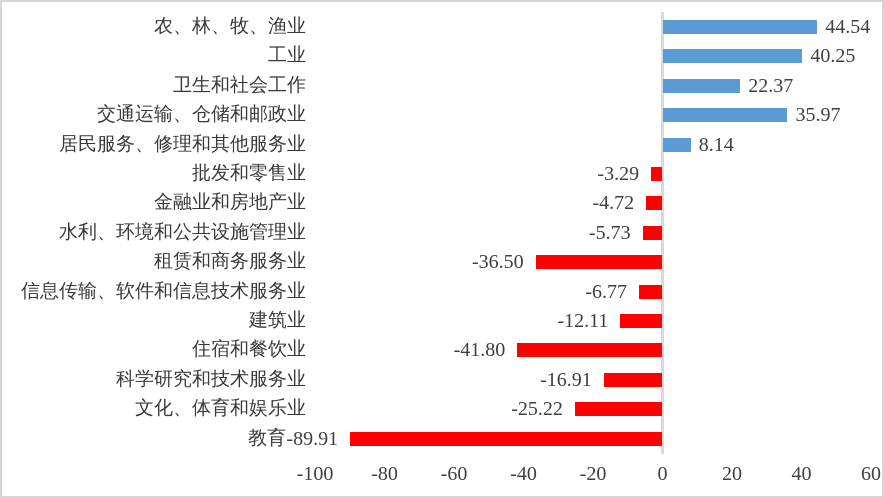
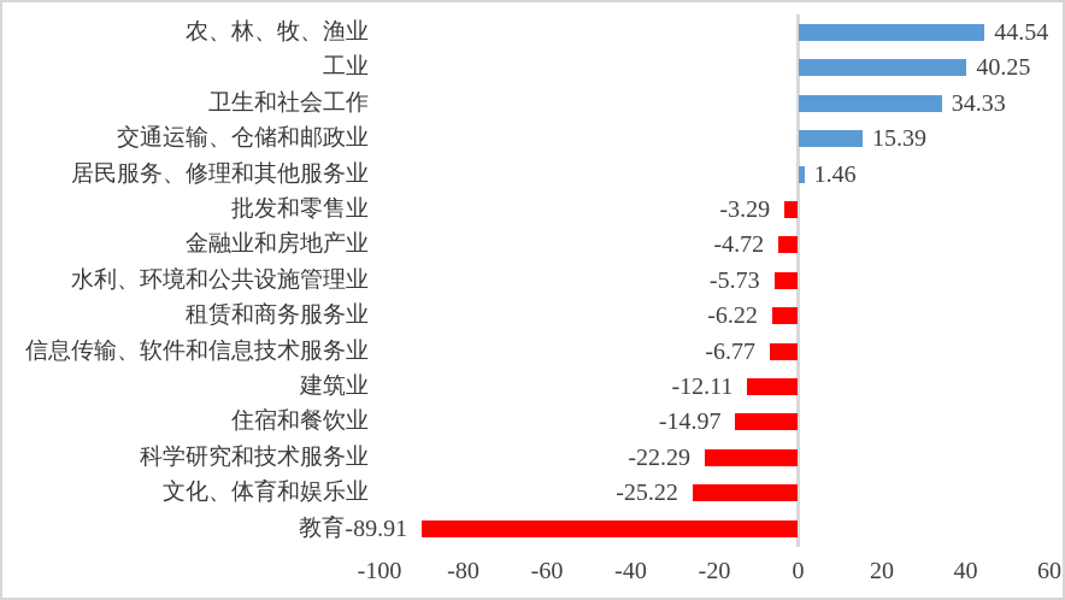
卫生和社会工作: 22.37 -> 34.33
交通运输、仓储和邮政业: 35.97 -> 15.39
居民服务、修理和其他服务业: 8.14 -> 1.46
租赁和商务服务业: -36.50 -> -6.22
住宿和餐饮业: -41.80 -> -14.97
科学研究和技术服务业: -16.91 -> -22.29
